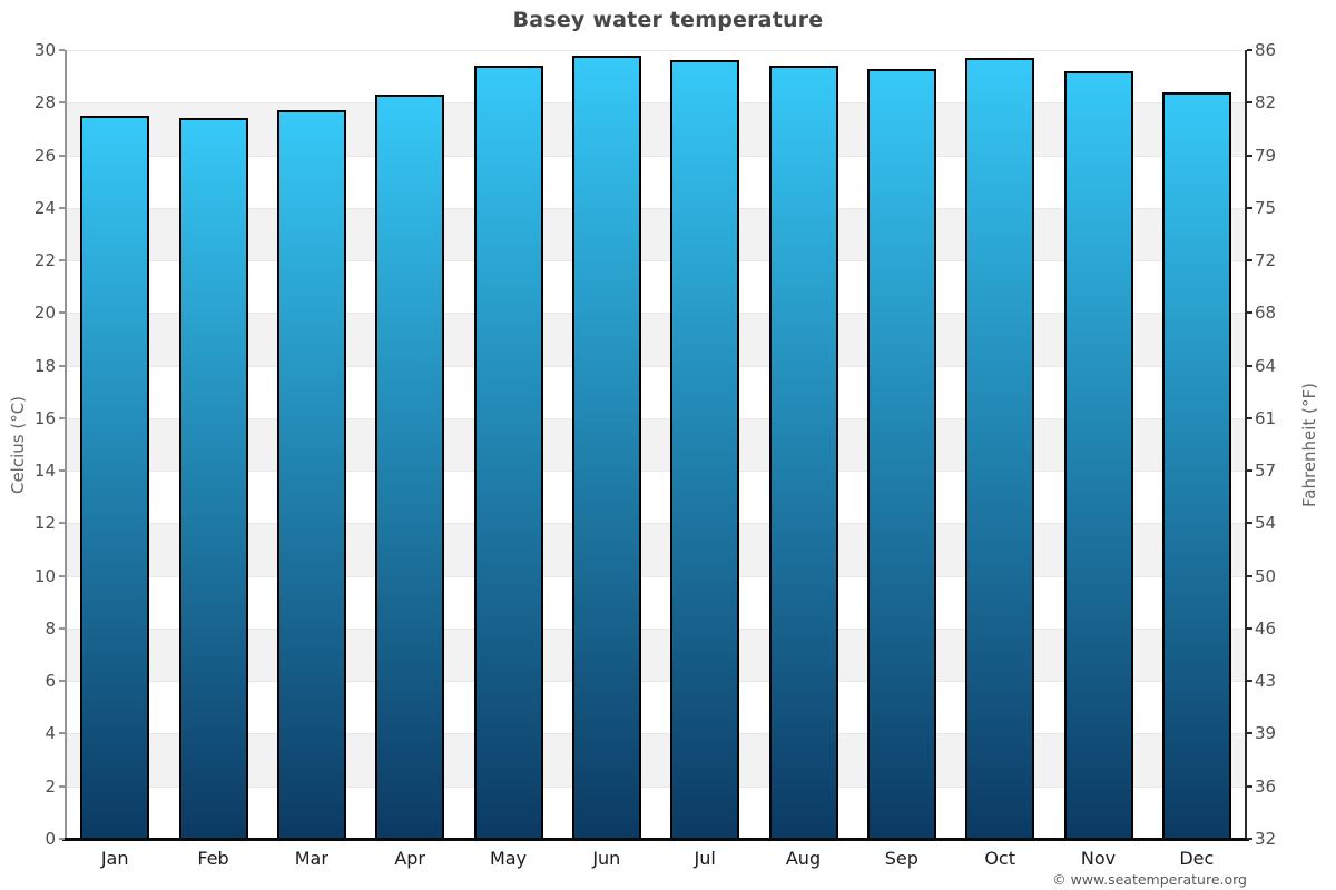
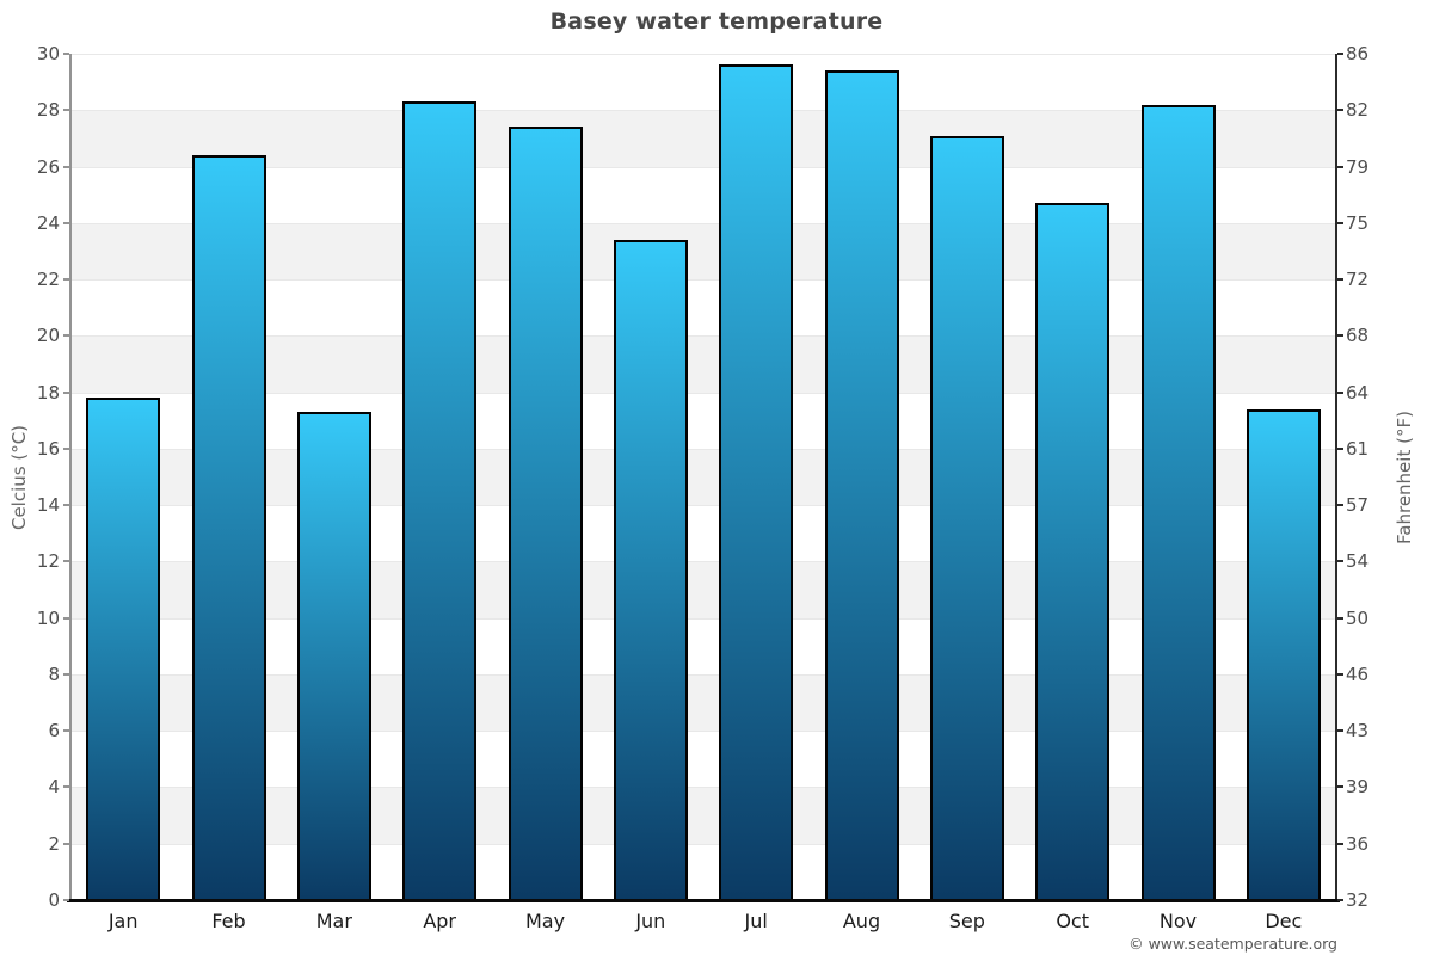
Jan: 27.5 -> 17.8
Feb: 27.4 -> 26.4
Mar: 27.7 -> 17.3
May: 29.4 -> 27.4
Jun: 29.8 -> 23.4
Sep: 29.3 -> 27.1
Oct: 29.7 -> 24.7
Nov: 29.2 -> 28.2
Dec: 28.4 -> 17.4
